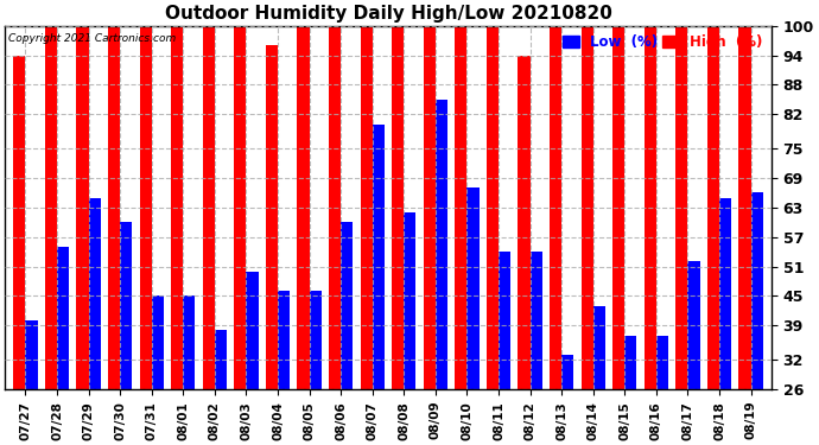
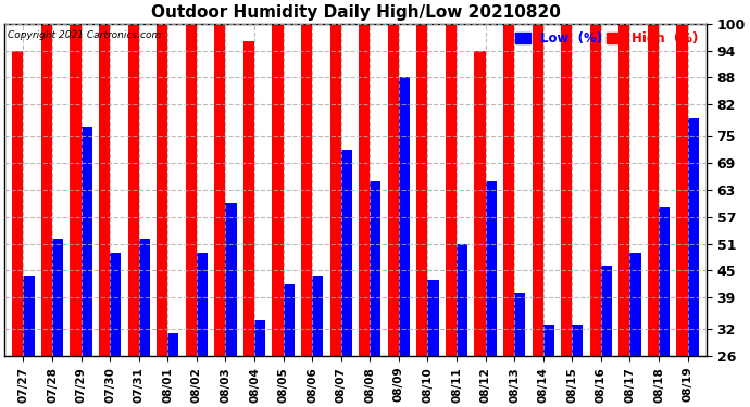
Low (%)/07/27: 40 -> 44
Low (%)/07/28: 55 -> 52
Low (%)/07/29: 65 -> 77
Low (%)/07/30: 60 -> 49
Low (%)/07/31: 45 -> 52
Low (%)/08/01: 45 -> 31
Low (%)/08/02: 38 -> 49
Low (%)/08/03: 50 -> 60
Low (%)/08/04: 46 -> 34
Low (%)/08/05: 46 -> 42
Low (%)/08/06: 60 -> 44
Low (%)/08/07: 80 -> 72
Low (%)/08/08: 62 -> 65
Low (%)/08/09: 85 -> 88
Low (%)/08/10: 67 -> 43
Low (%)/08/11: 54 -> 51
Low (%)/08/12: 54 -> 65
Low (%)/08/13: 33 -> 40
Low (%)/08/14: 43 -> 33
Low (%)/08/15: 37 -> 33
Low (%)/08/16: 37 -> 46
Low (%)/08/17: 52 -> 49
Low (%)/08/18: 65 -> 59
Low (%)/08/19: 66 -> 79
